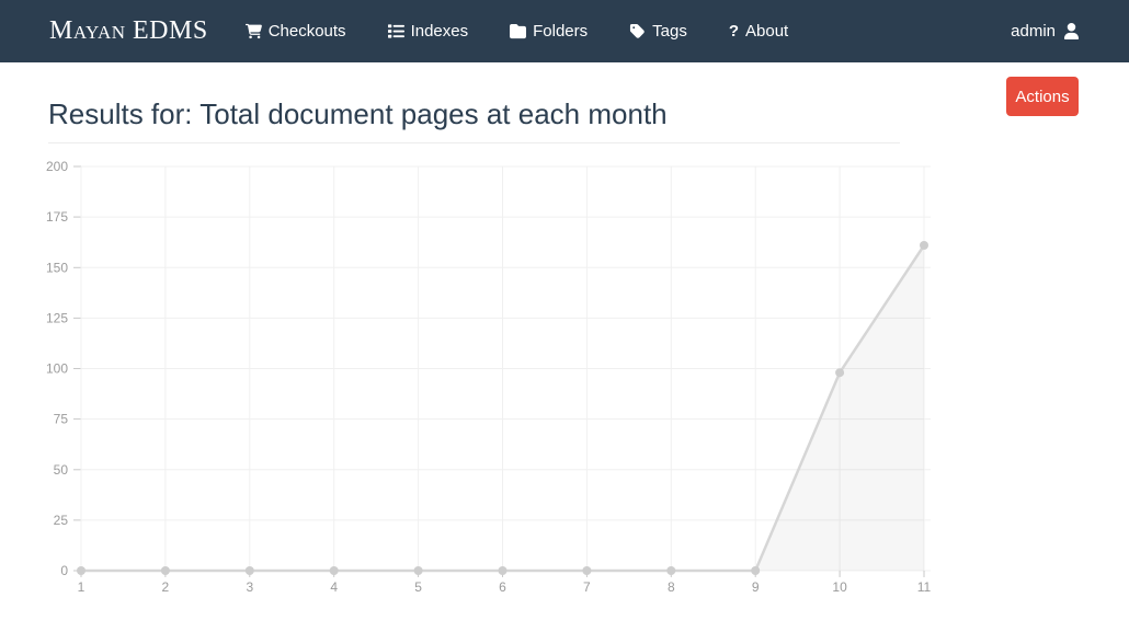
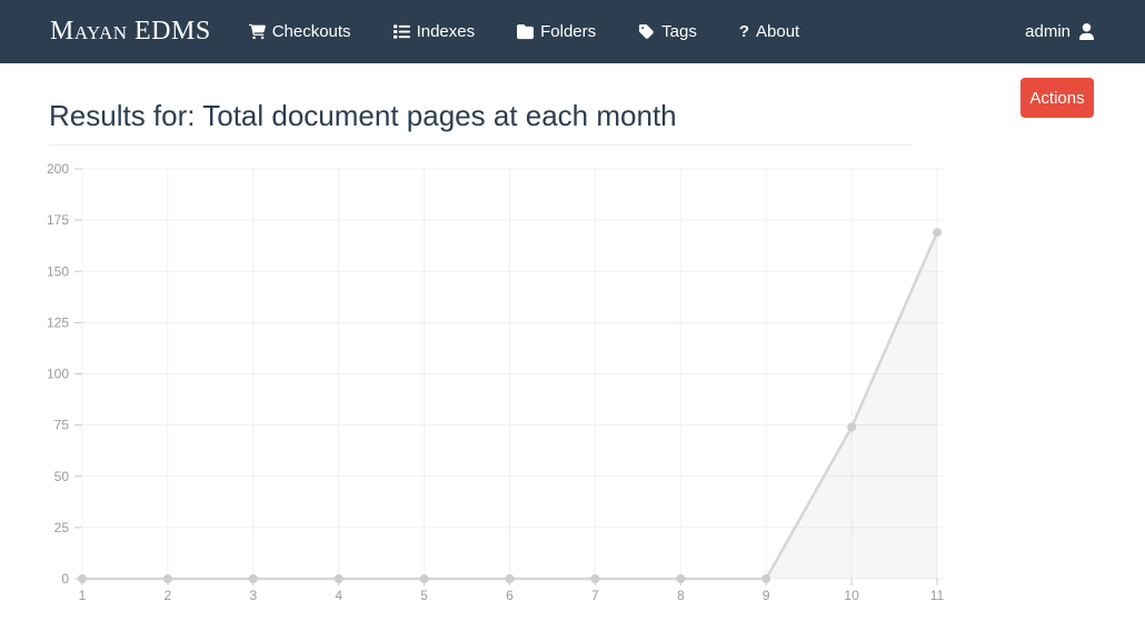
10: 98 -> 74
11: 161 -> 169
